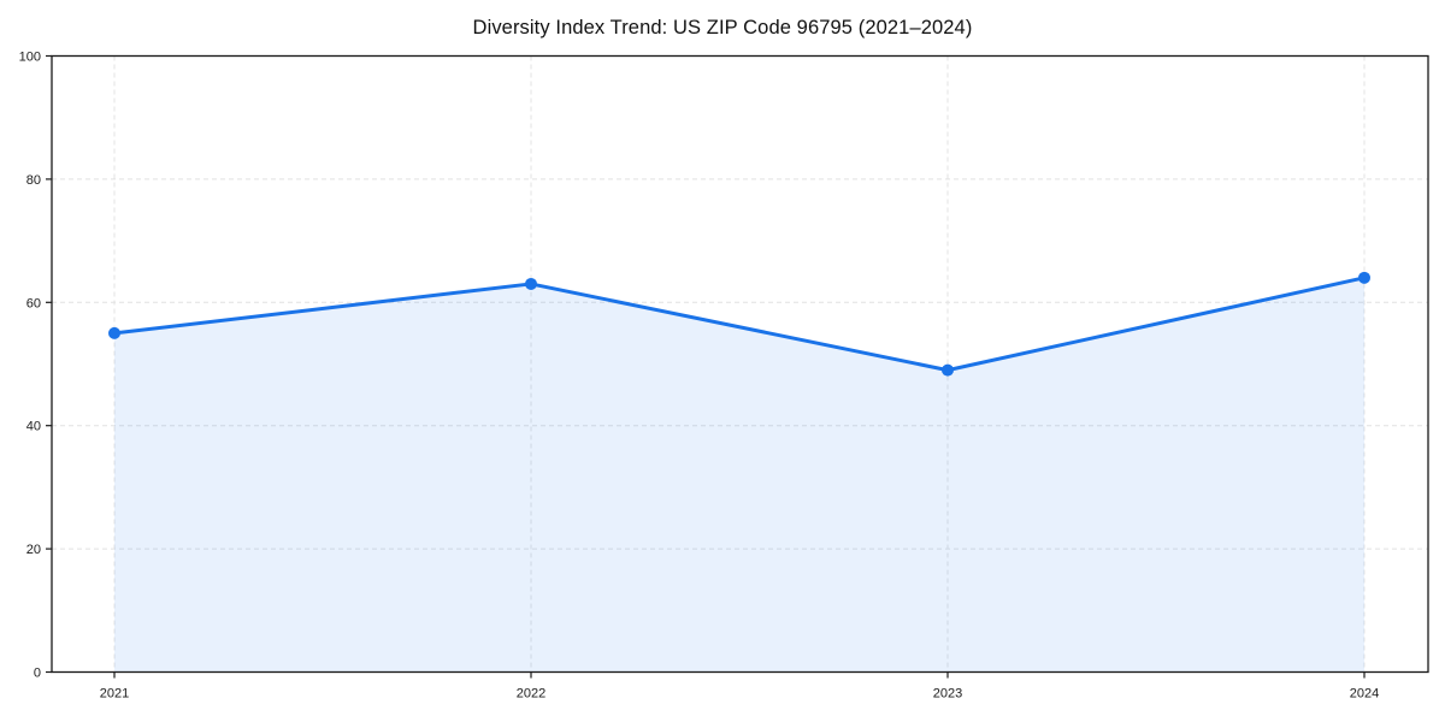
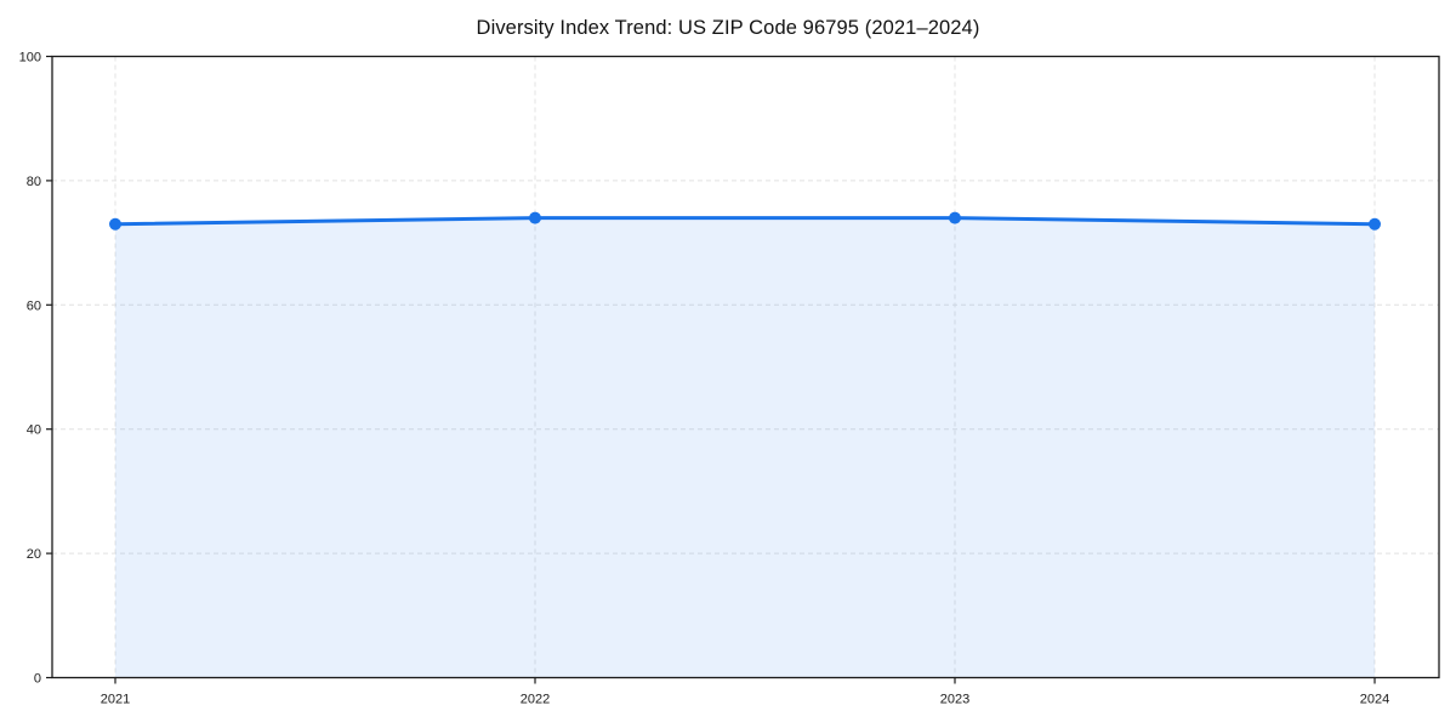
2021: 55 -> 73
2022: 63 -> 74
2023: 49 -> 74
2024: 64 -> 73
